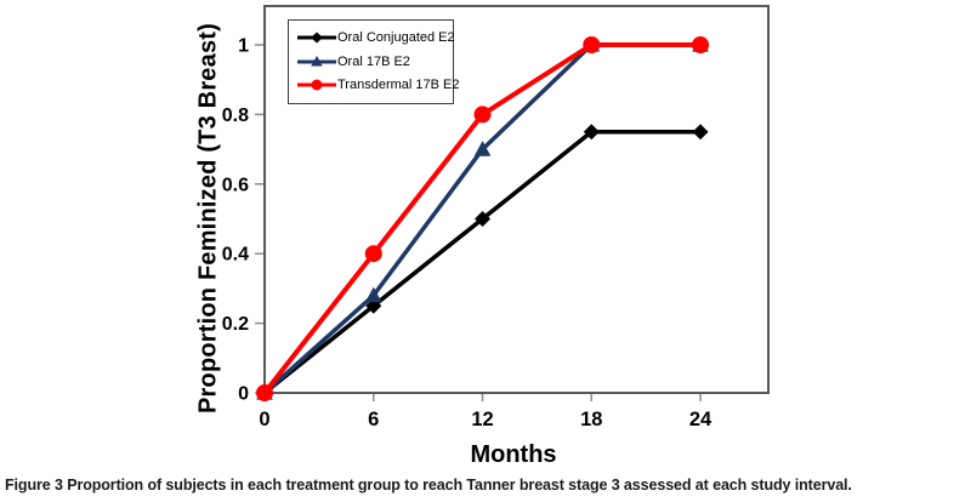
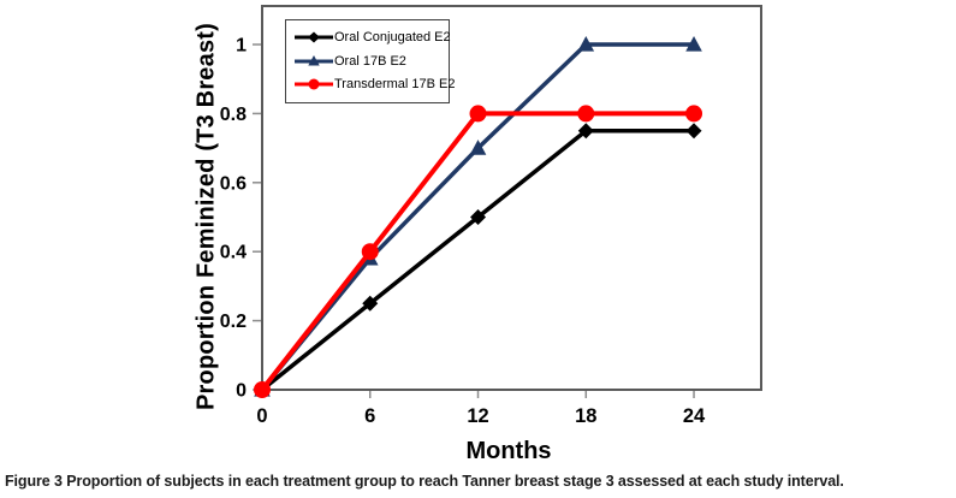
Oral 17B E2/6: 0.28 -> 0.38
Transdermal 17B E2/18: 1.0 -> 0.8
Transdermal 17B E2/24: 1.0 -> 0.8
